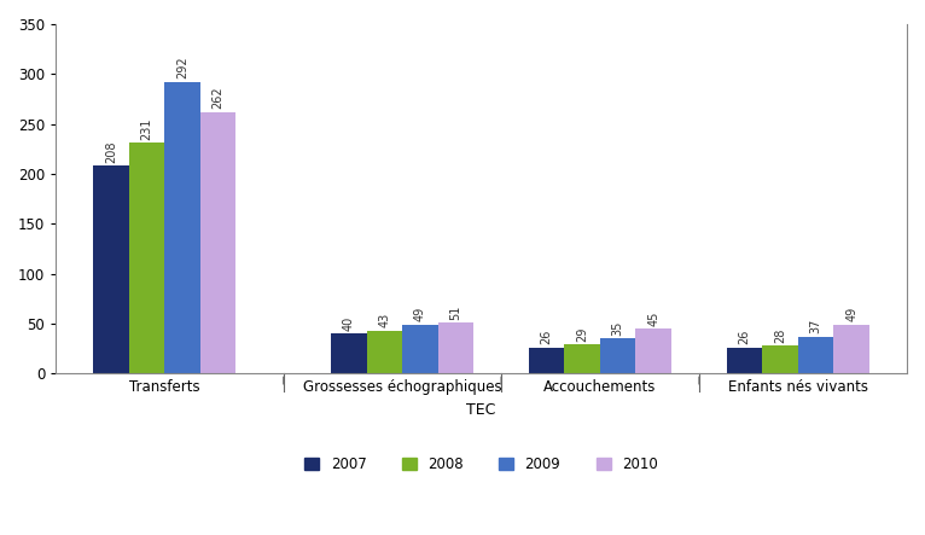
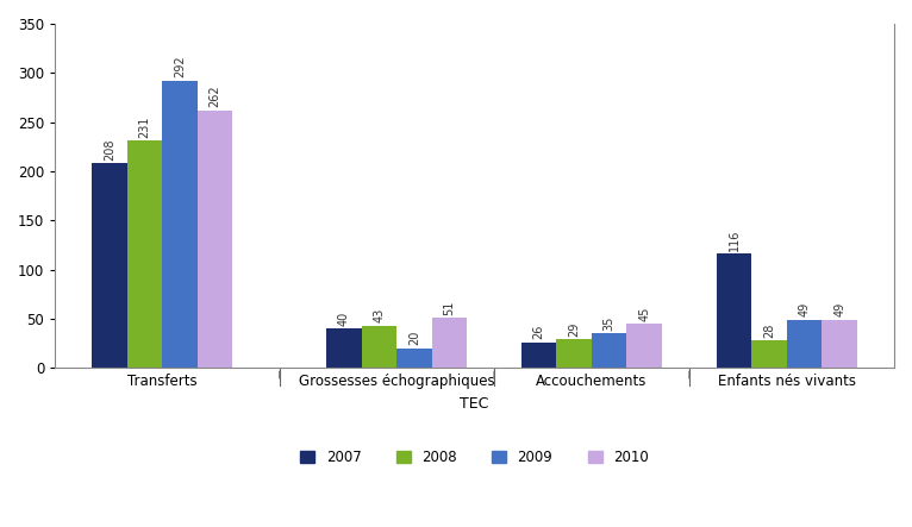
2009/Grossesses échographiques: 49 -> 20
2007/Enfants nés vivants: 26 -> 116
2009/Enfants nés vivants: 37 -> 49
